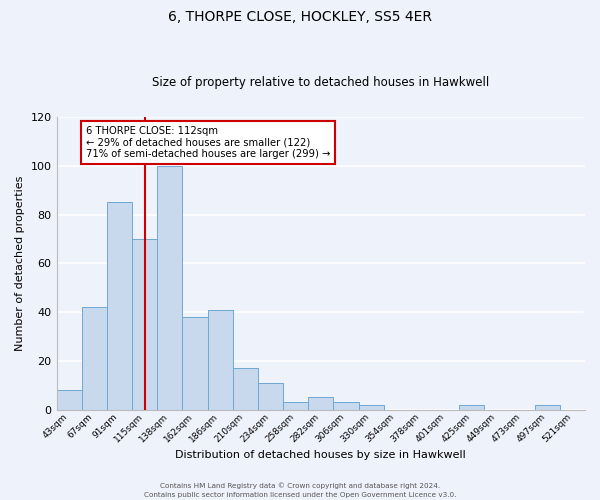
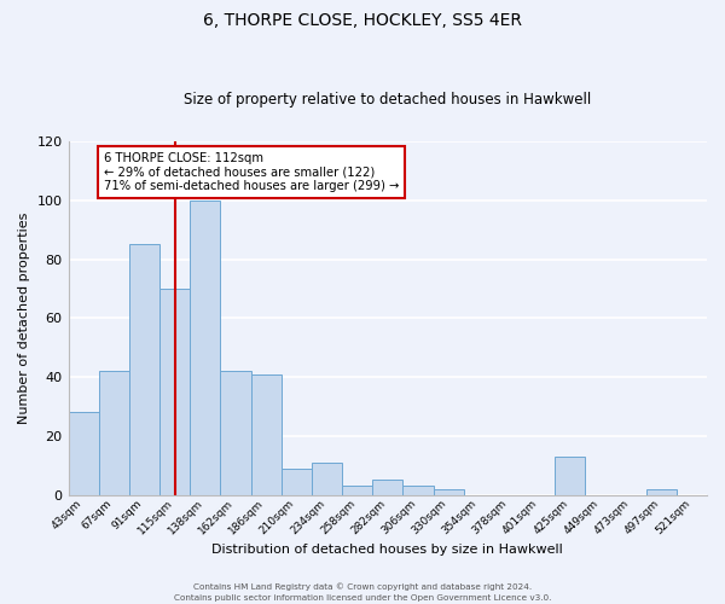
43sqm: 8 -> 28
162sqm: 38 -> 42
210sqm: 17 -> 9
425sqm: 2 -> 13
